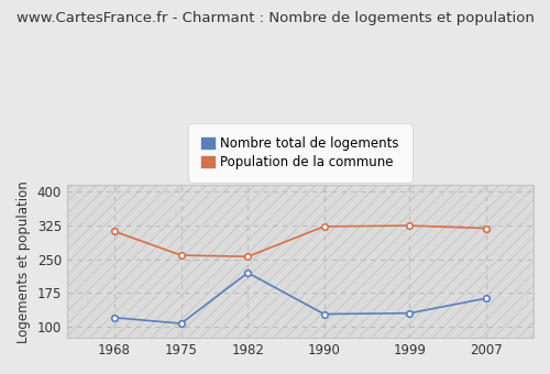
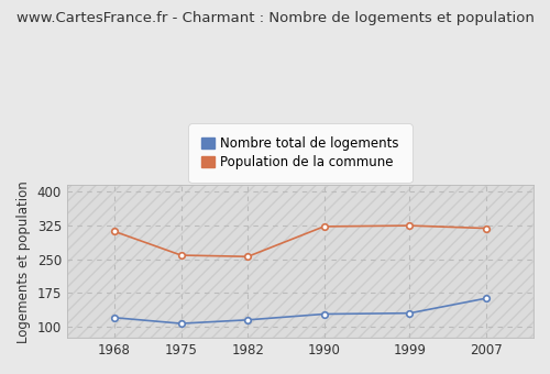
Nombre total de logements/1982: 220 -> 115
